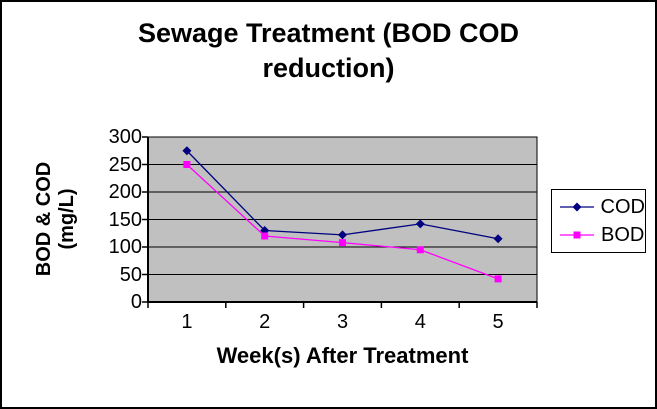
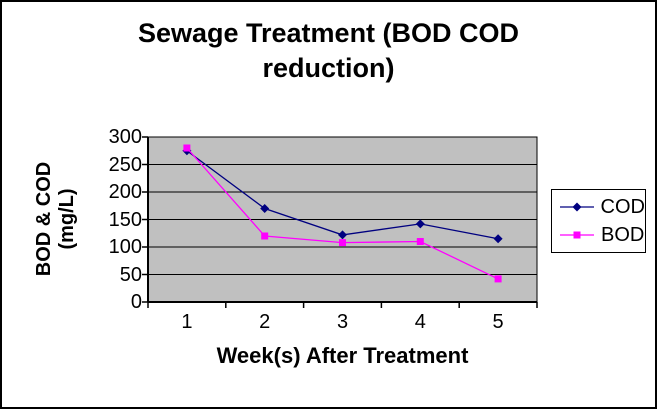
BOD/1: 250 -> 280
COD/2: 130 -> 170
BOD/4: 100 -> 110
